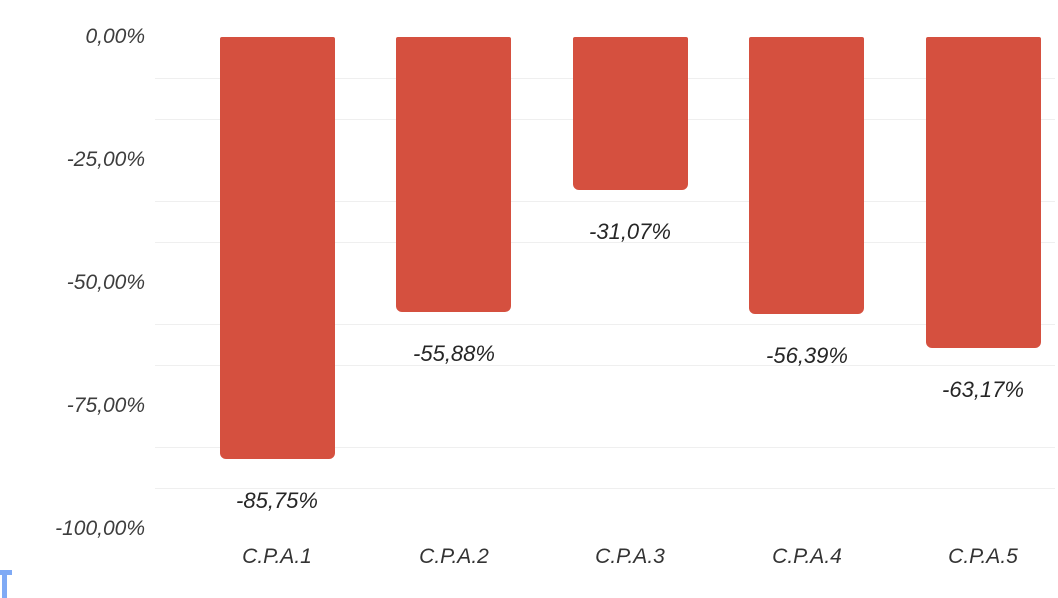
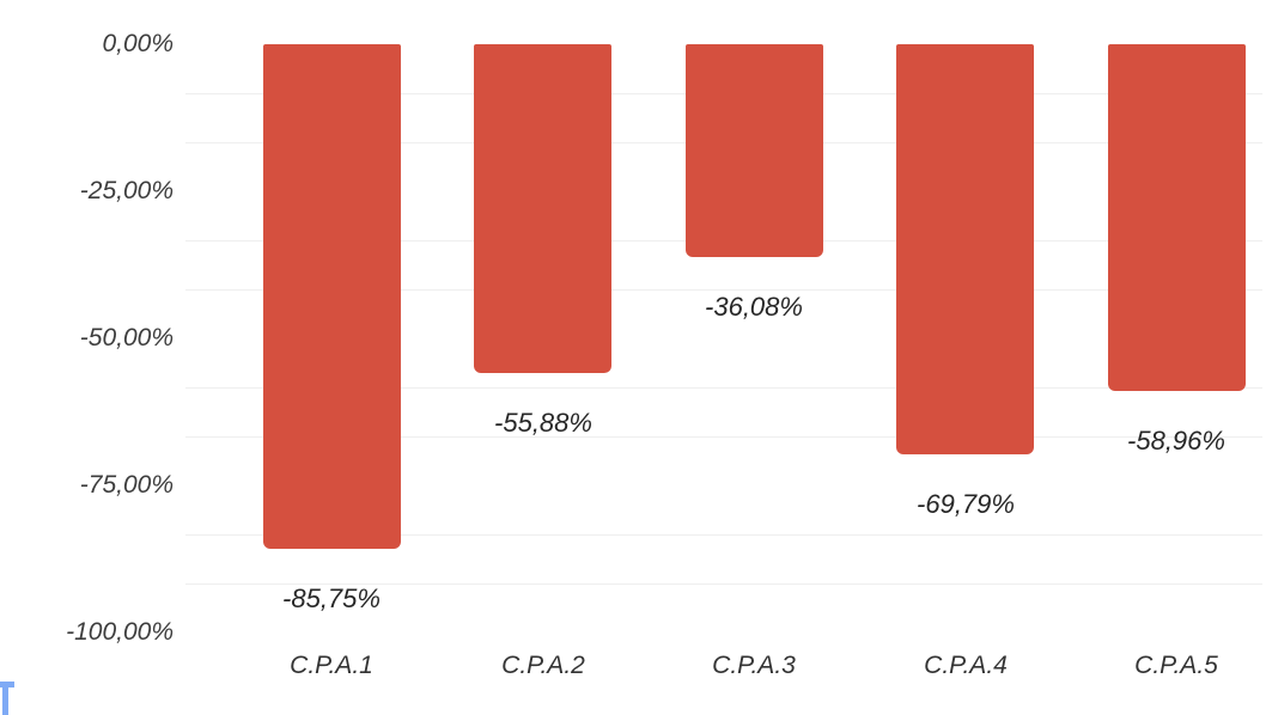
C.P.A.3: -31,07% -> -36,08%
C.P.A.4: -56,39% -> -69,79%
C.P.A.5: -63,17% -> -58,96%
